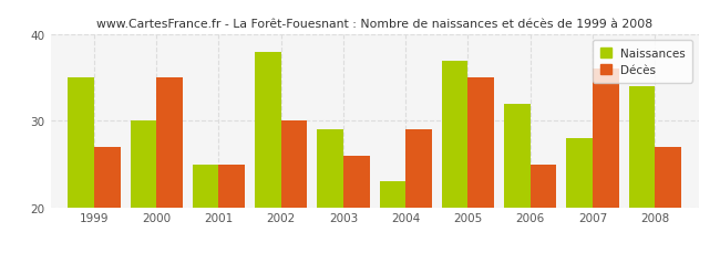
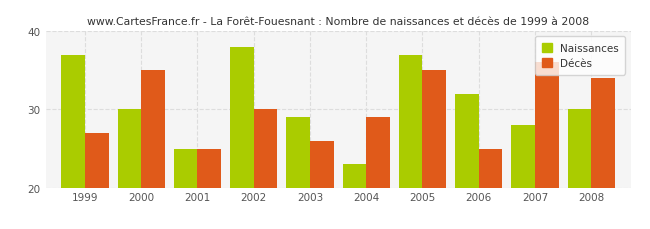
Naissances/1999: 35 -> 37
Naissances/2008: 34 -> 30
Décès/2008: 27 -> 34
